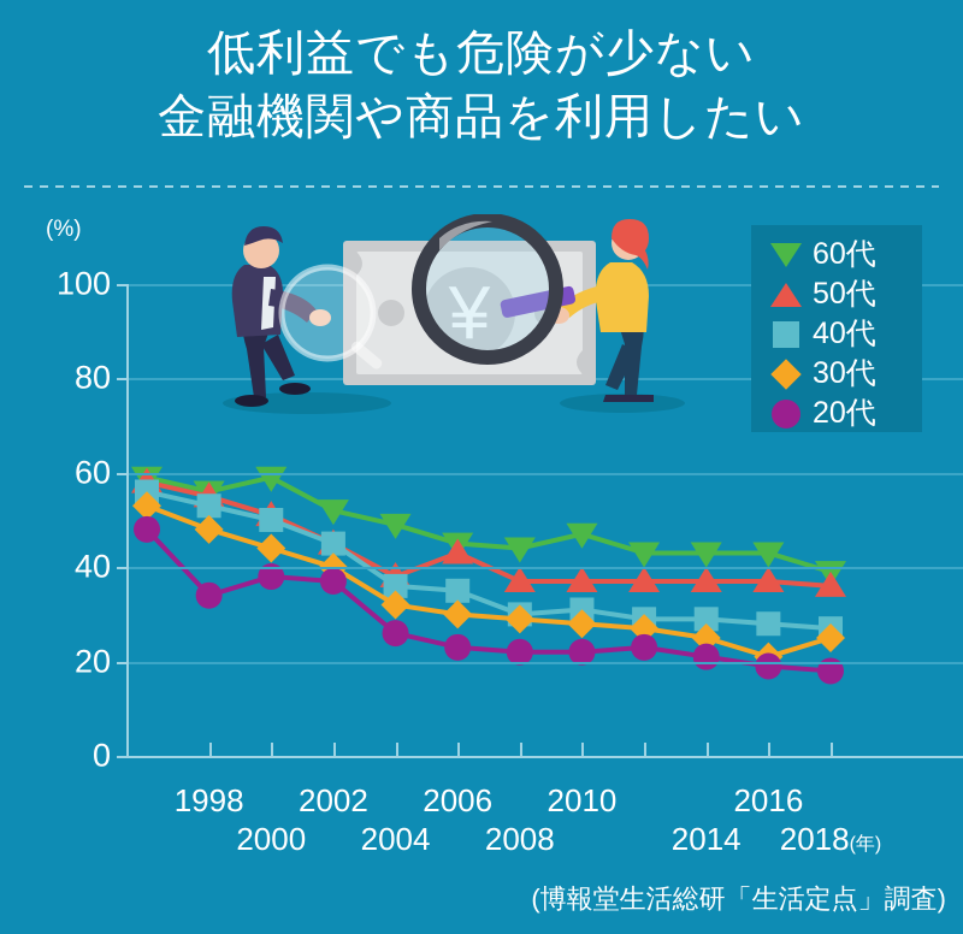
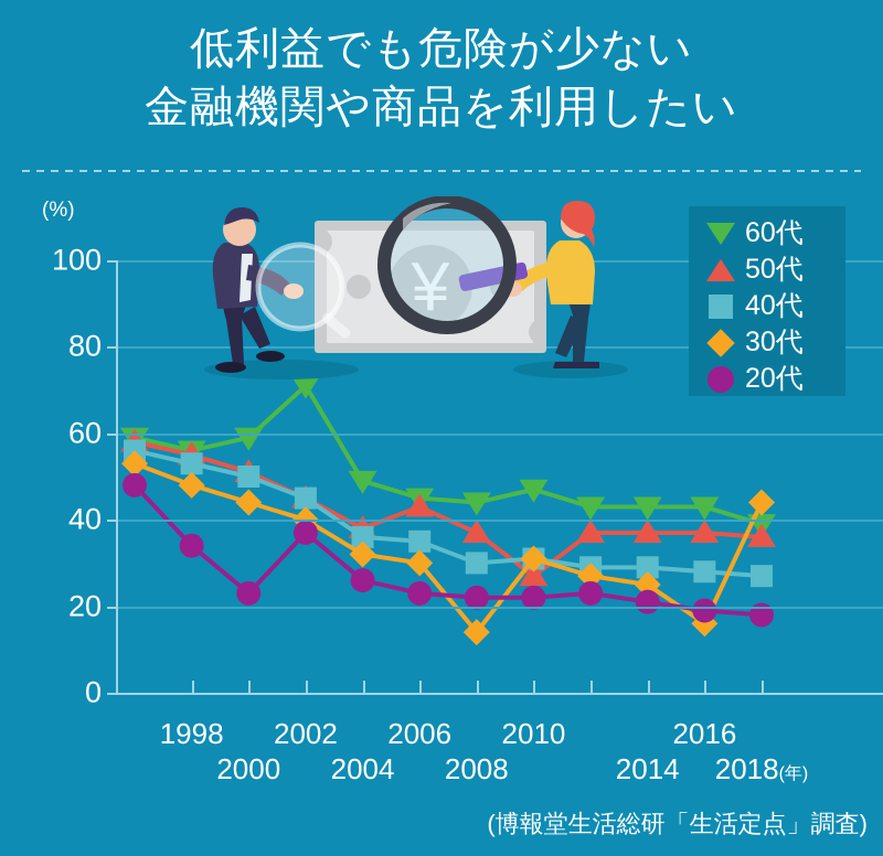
20代/2000: 38 -> 23
60代/2002: 52 -> 71
30代/2008: 29 -> 14
50代/2010: 37 -> 27
30代/2010: 28 -> 31
30代/2016: 21 -> 16
30代/2018: 25 -> 44
